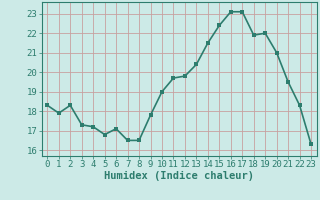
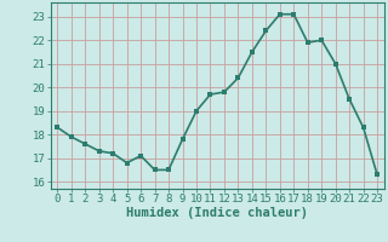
2: 18.3 -> 17.6
